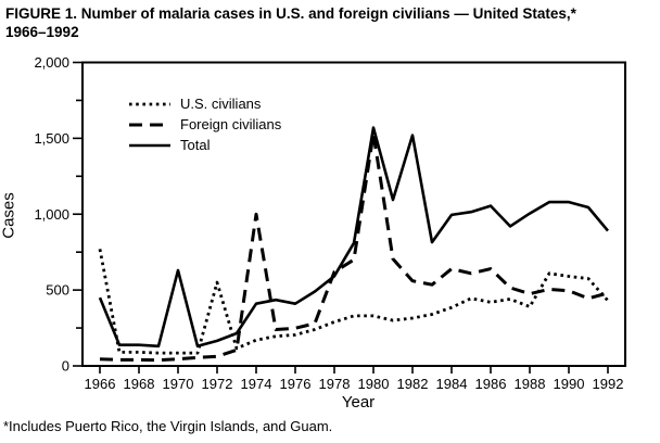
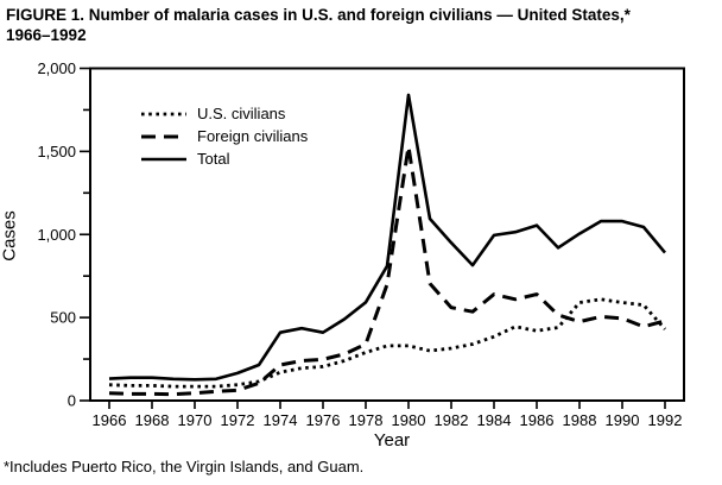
U.S. civilians/1966: 770 -> 100
Total/1966: 450 -> 130
Total/1970: 630 -> 130
U.S. civilians/1972: 550 -> 100
Foreign civilians/1974: 1000 -> 220
Foreign civilians/1978: 620 -> 340
Total/1980: 1570 -> 1840
Total/1982: 1520 -> 950
U.S. civilians/1988: 390 -> 590
